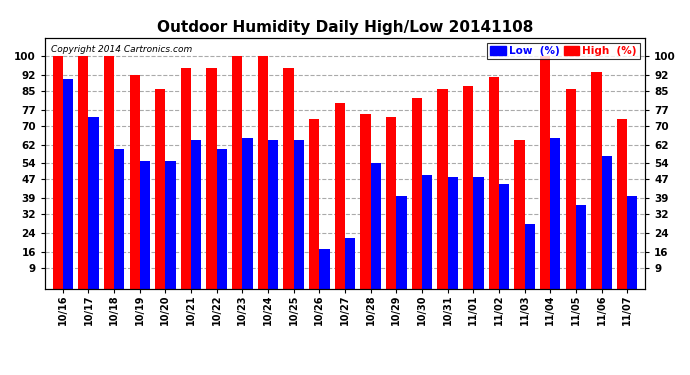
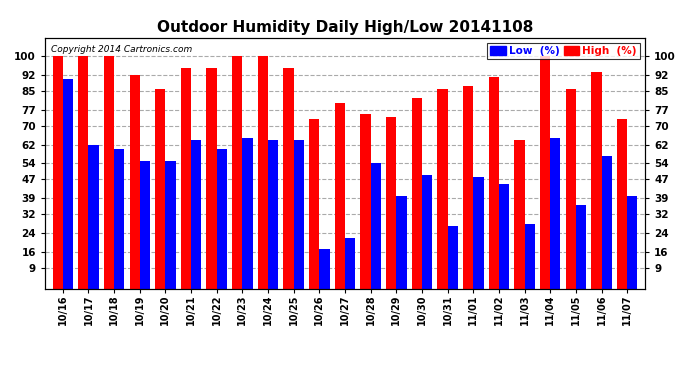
Low (%)/10/17: 74 -> 62
Low (%)/10/31: 48 -> 27
